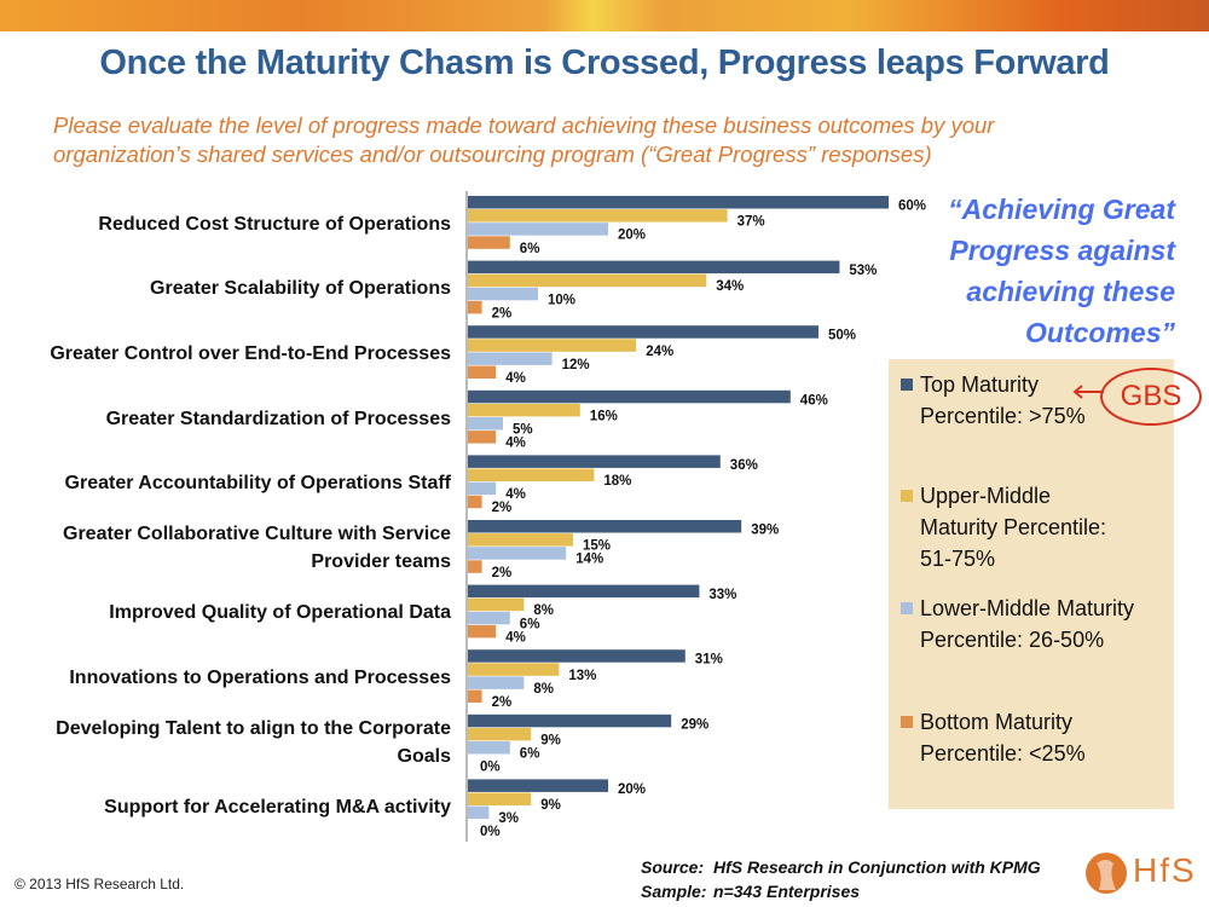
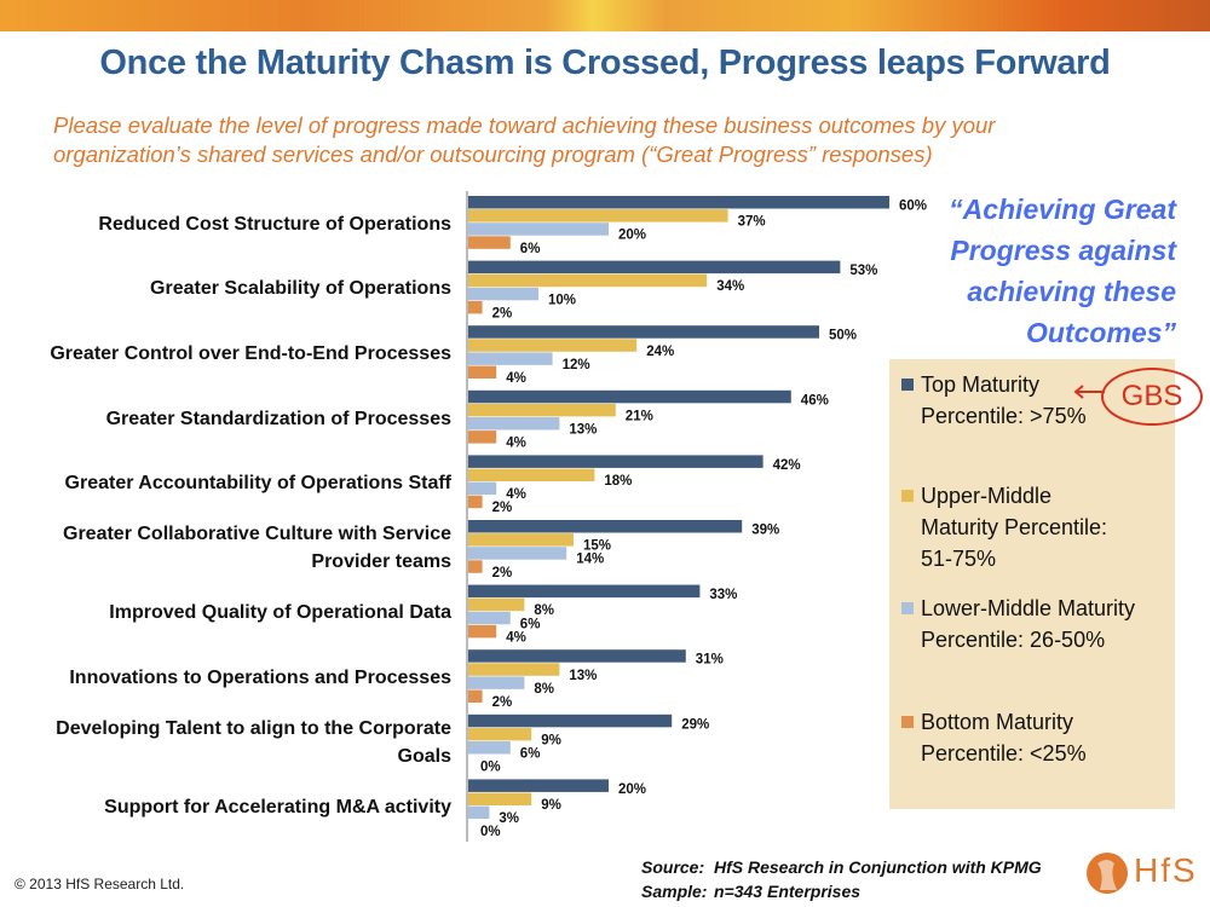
Upper-Middle Maturity Percentile: 51-75%/Greater Standardization of Processes: 16% -> 21%
Lower-Middle Maturity Percentile: 26-50%/Greater Standardization of Processes: 5% -> 13%
Top Maturity Percentile: >75%/Greater Accountability of Operations Staff: 36% -> 42%
